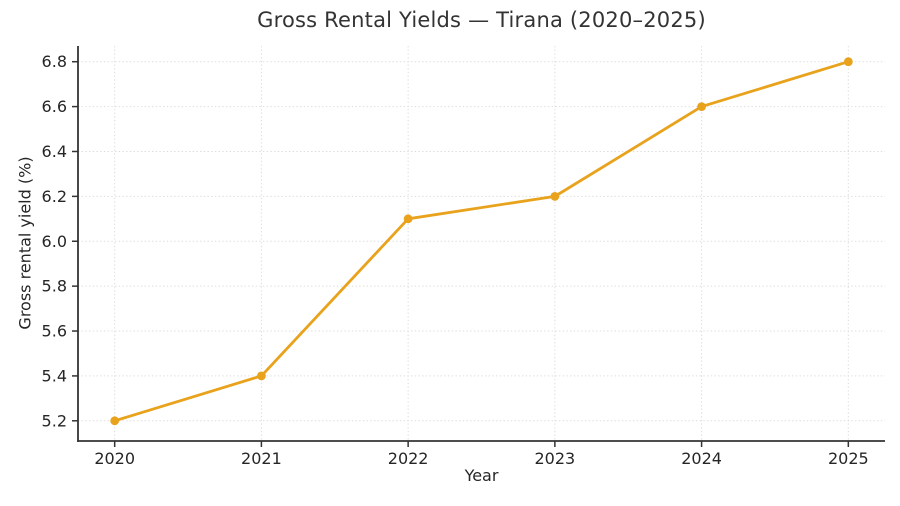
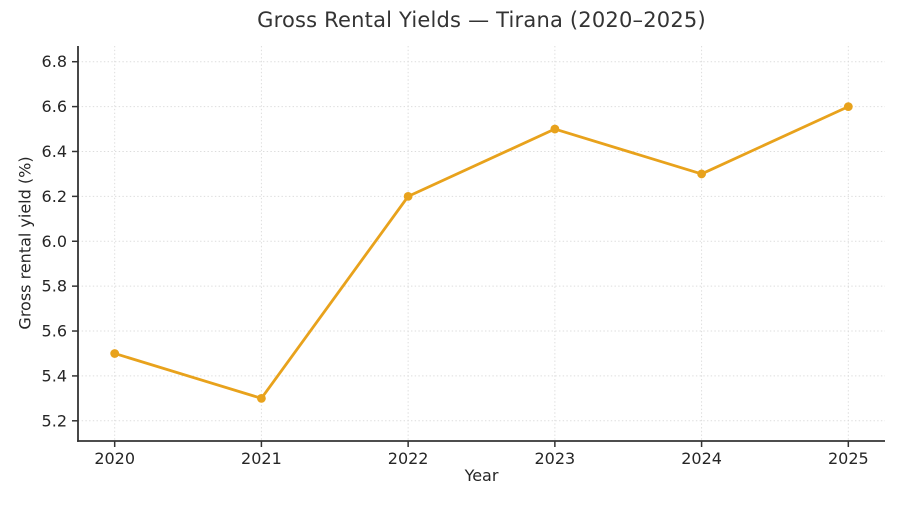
2020: 5.2 -> 5.5
2021: 5.4 -> 5.3
2022: 6.1 -> 6.2
2023: 6.2 -> 6.5
2024: 6.6 -> 6.3
2025: 6.8 -> 6.6
